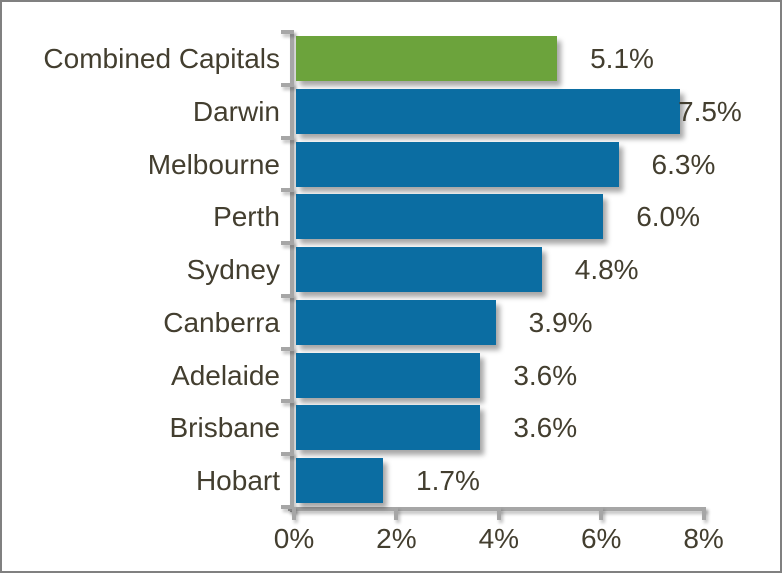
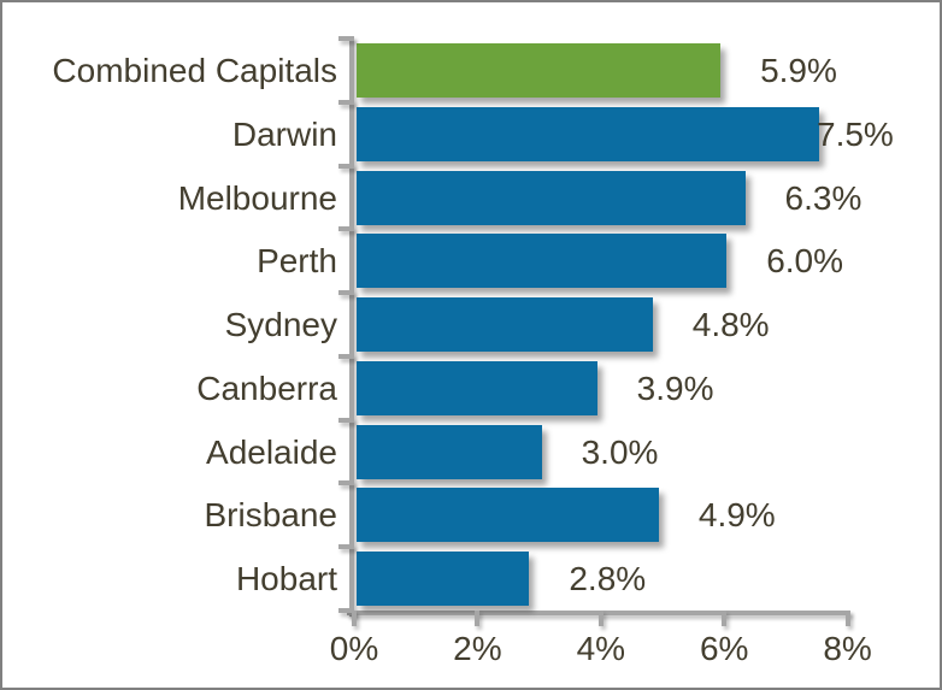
Combined Capitals: 5.1% -> 5.9%
Adelaide: 3.6% -> 3.0%
Brisbane: 3.6% -> 4.9%
Hobart: 1.7% -> 2.8%
